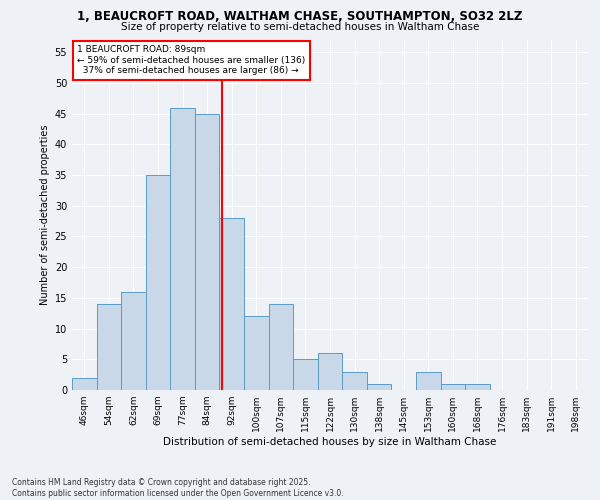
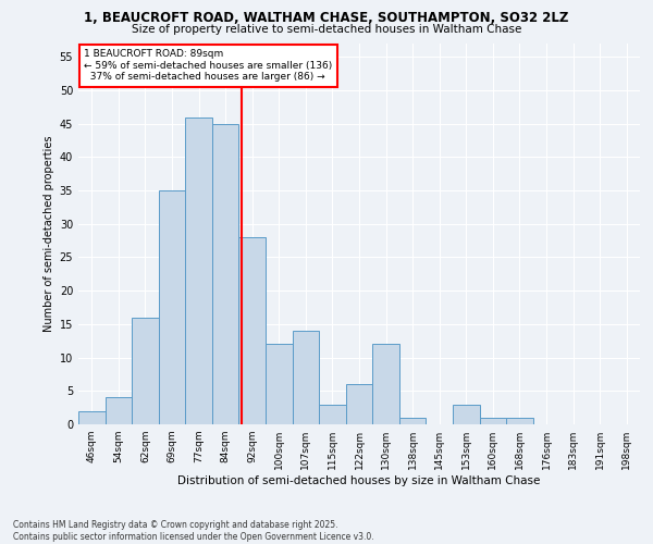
54sqm: 14 -> 4
115sqm: 5 -> 3
130sqm: 3 -> 12
